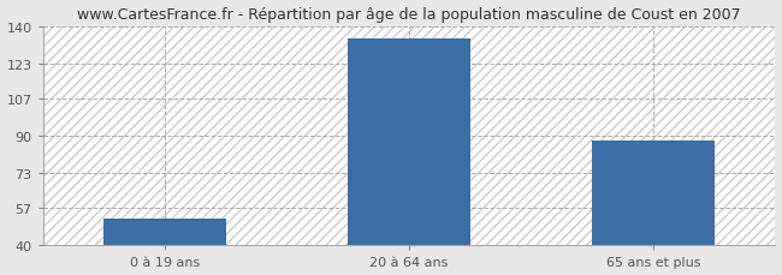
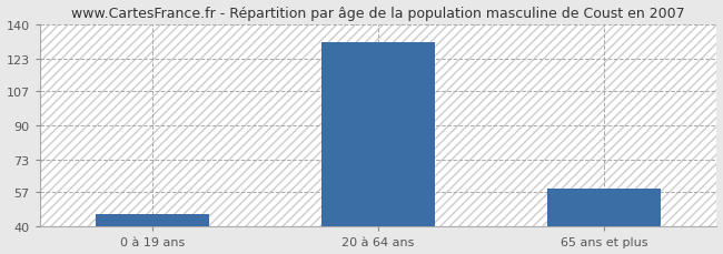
0 à 19 ans: 52 -> 46
20 à 64 ans: 134 -> 131
65 ans et plus: 88 -> 59
